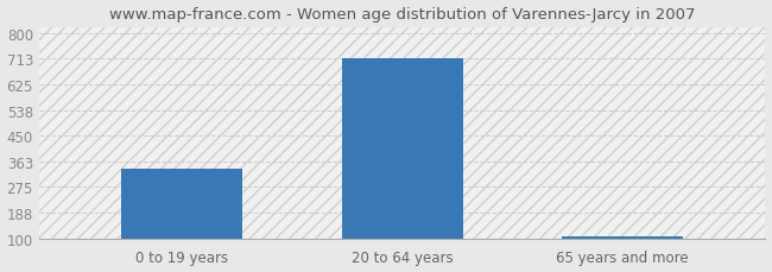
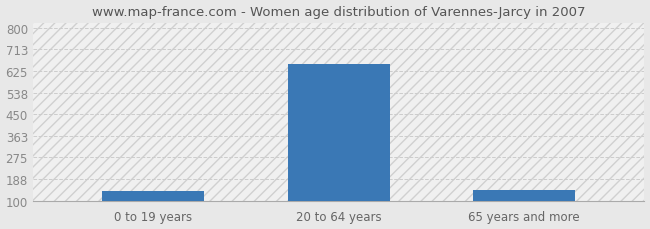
0 to 19 years: 338 -> 140
20 to 64 years: 713 -> 655
65 years and more: 105 -> 145
